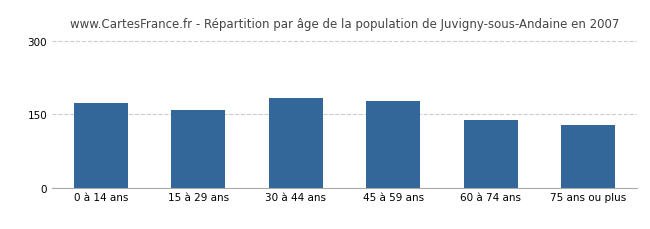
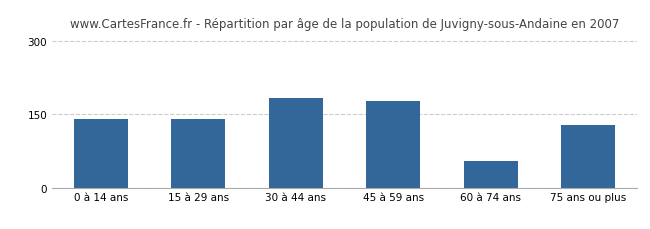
0 à 14 ans: 173 -> 140
15 à 29 ans: 158 -> 140
60 à 74 ans: 139 -> 55
